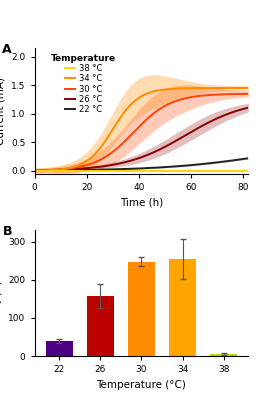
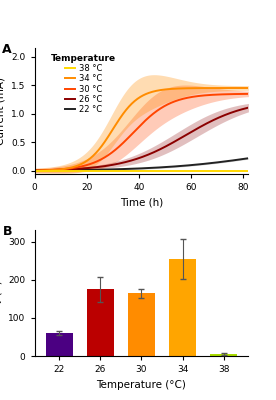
22: 40 -> 60
26: 158 -> 175
30: 247 -> 165
